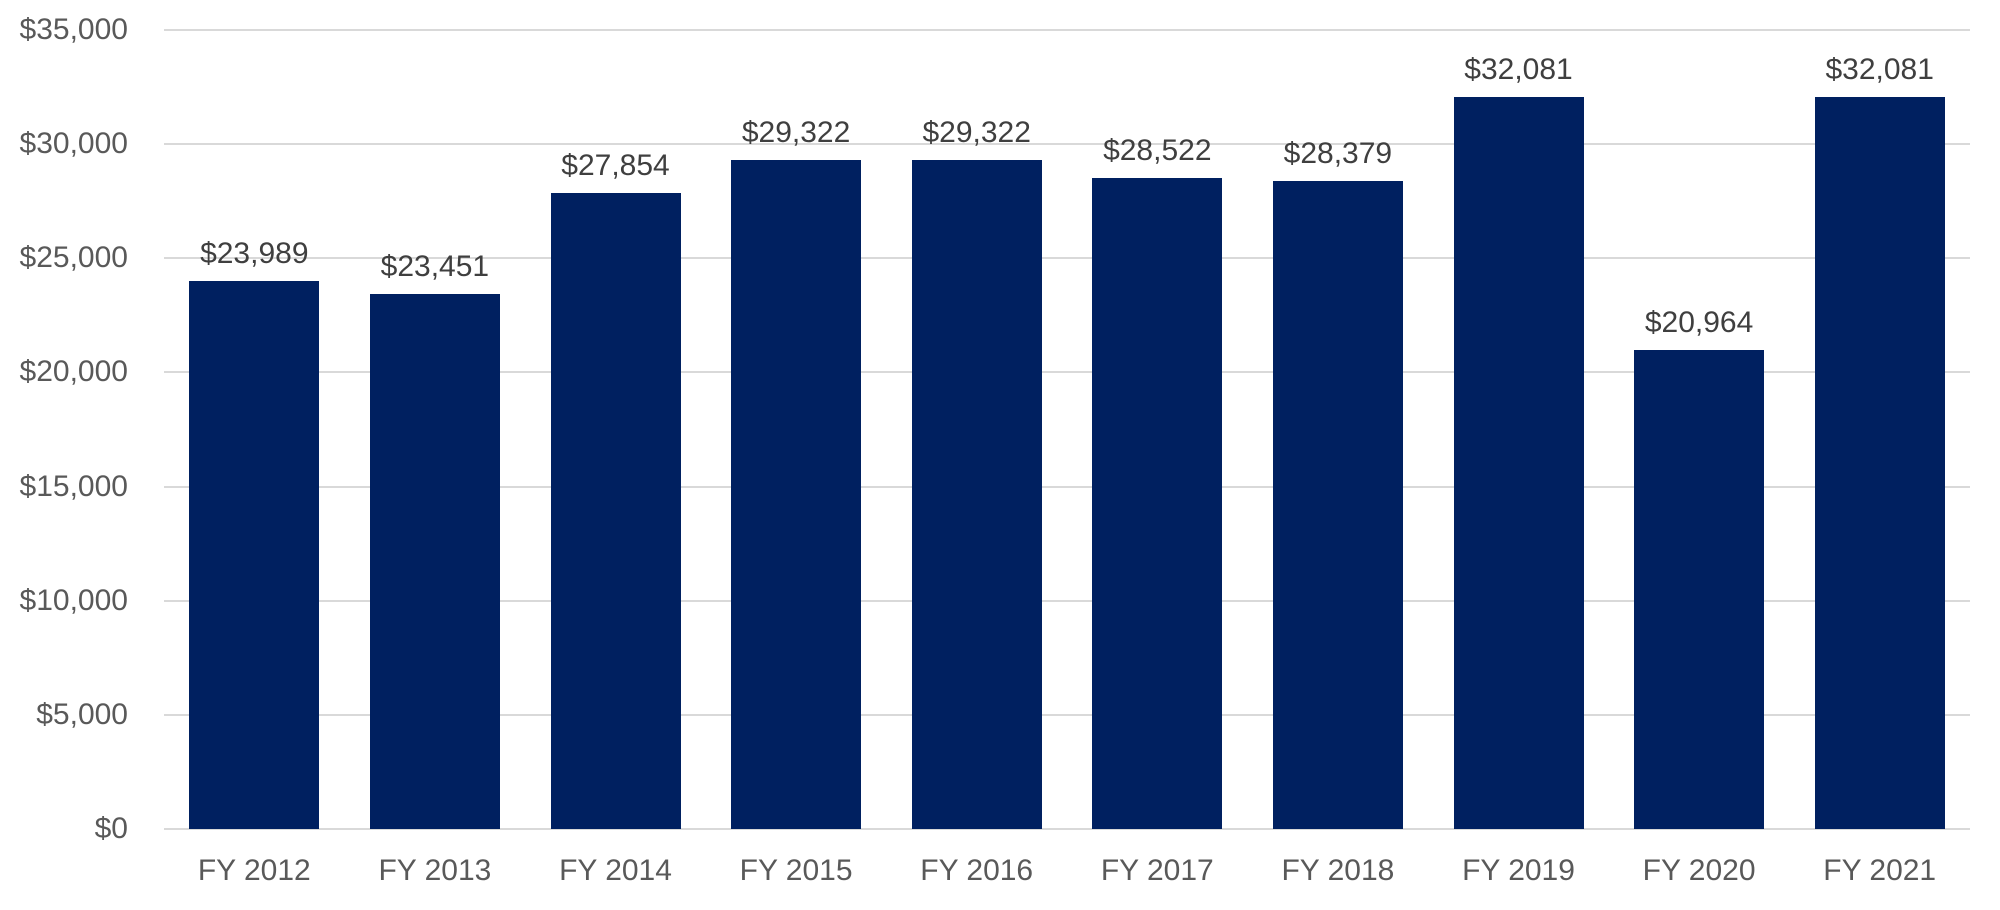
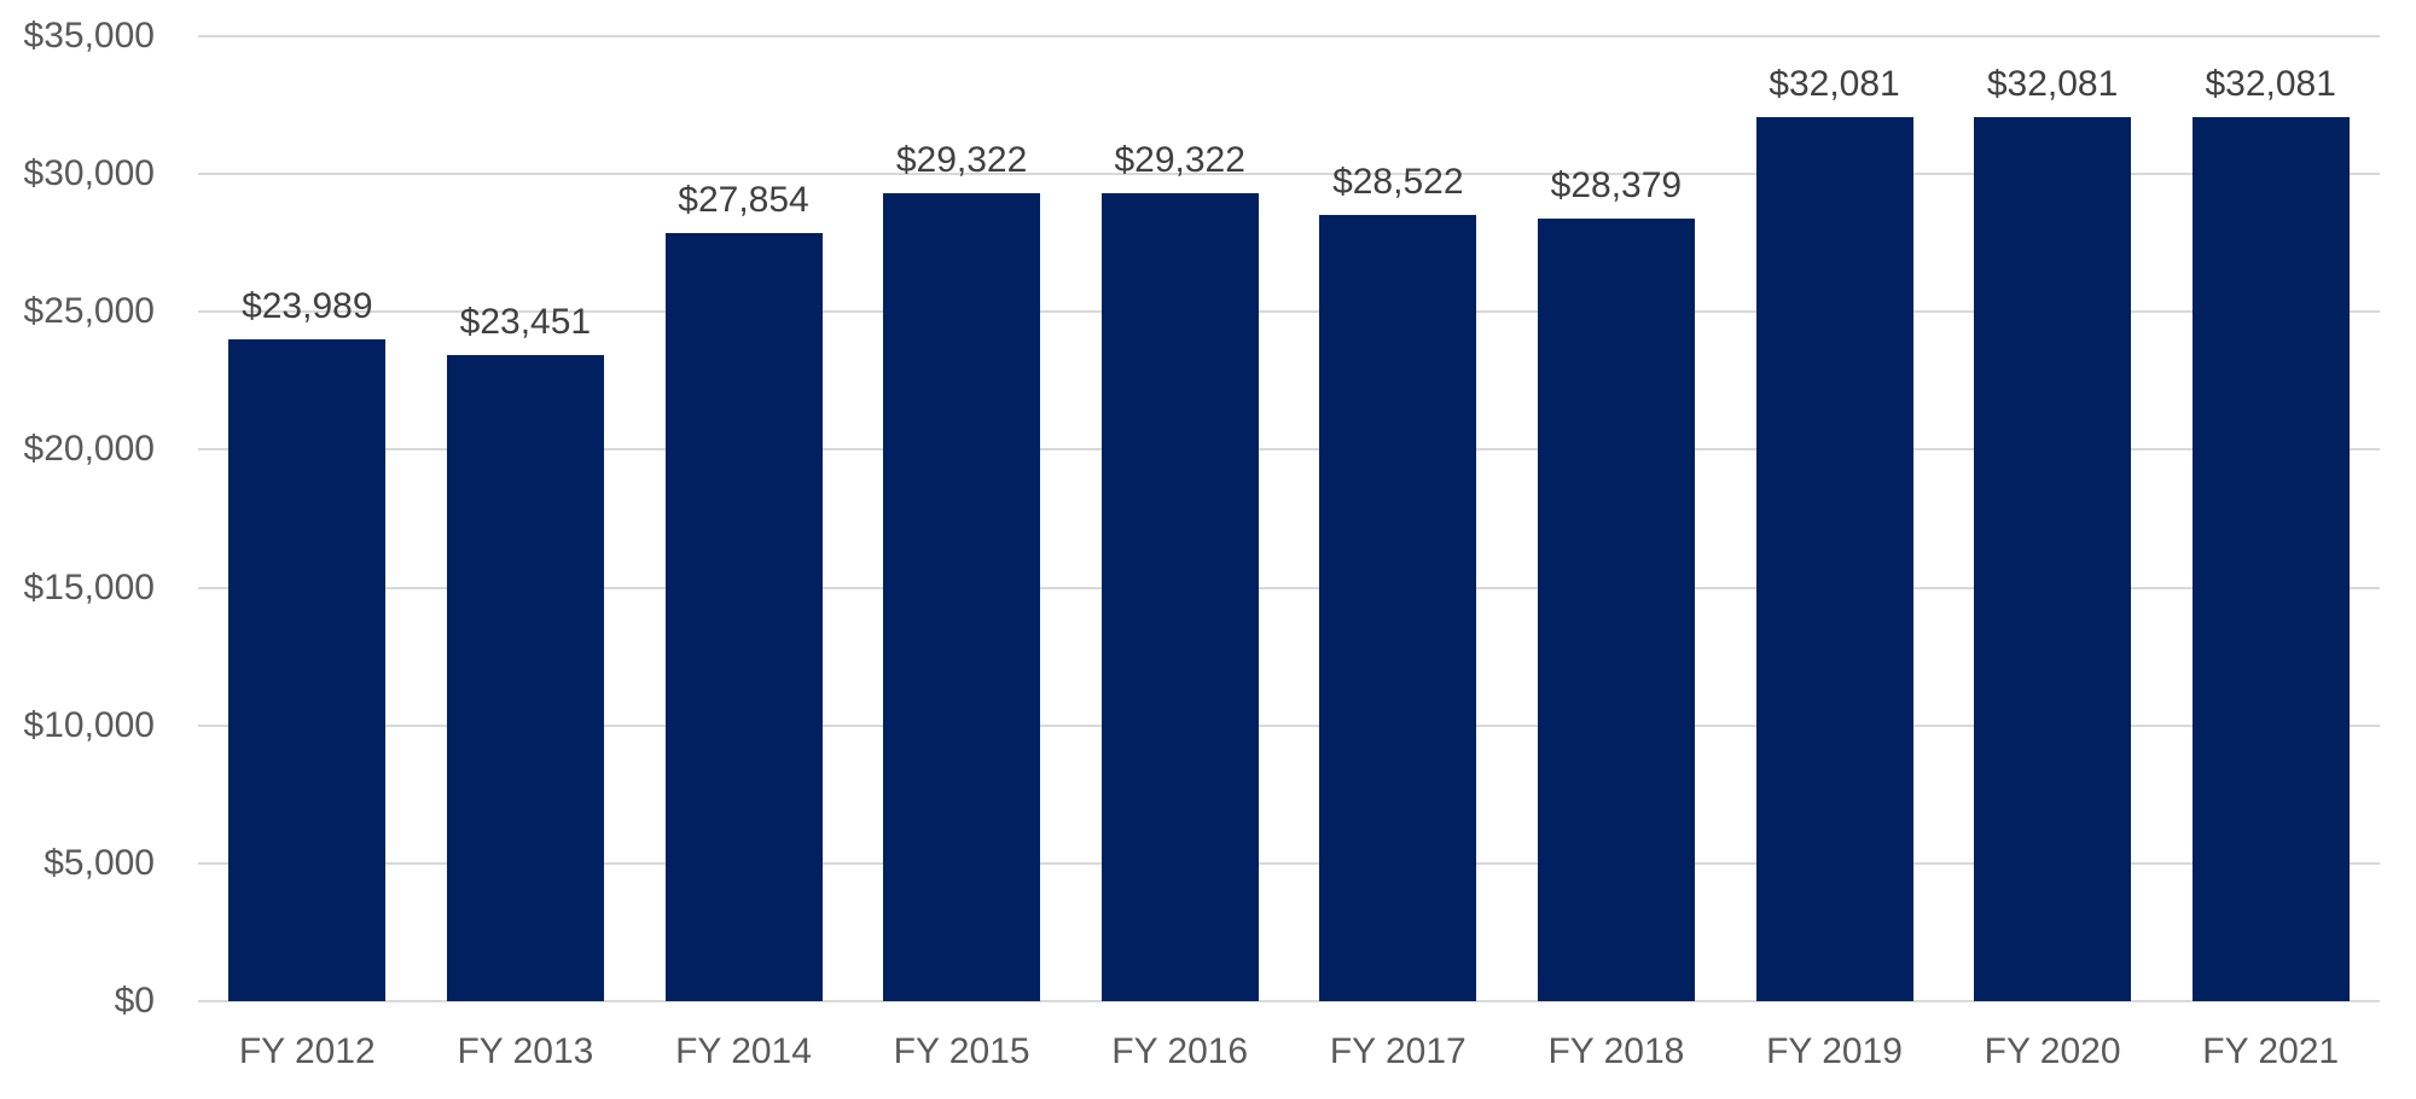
FY 2020: $20,964 -> $32,081
